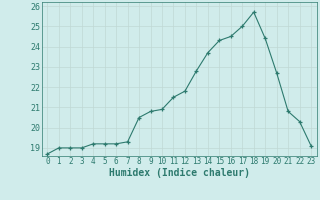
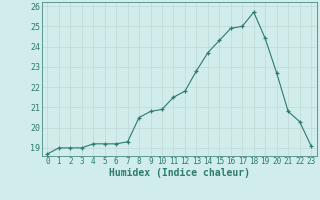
16: 24.5 -> 24.9
